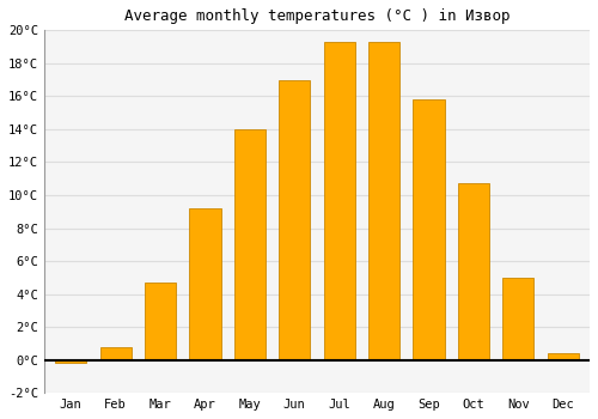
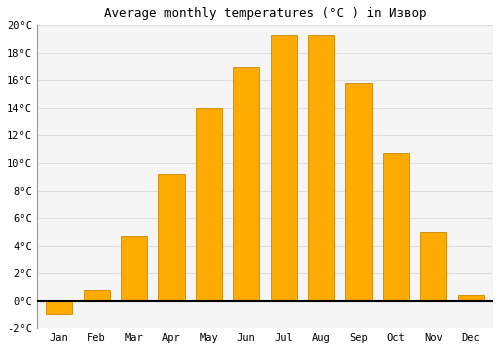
Jan: -0.2°C -> -1.0°C
